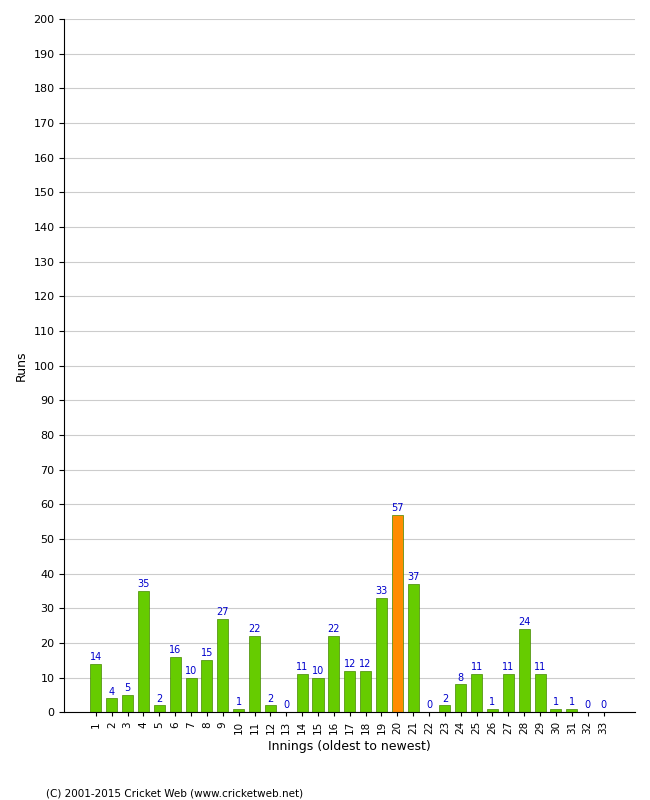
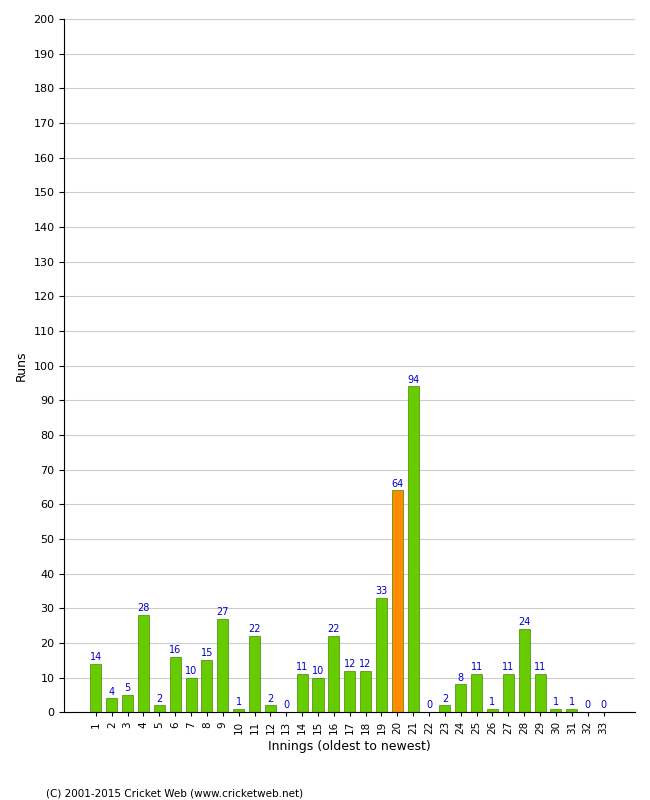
4: 35 -> 28
20: 57 -> 64
21: 37 -> 94
